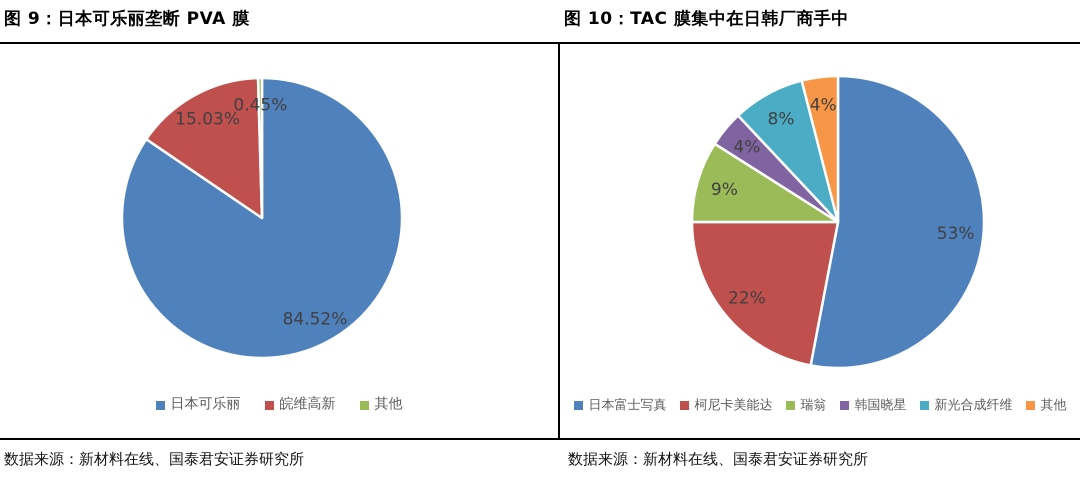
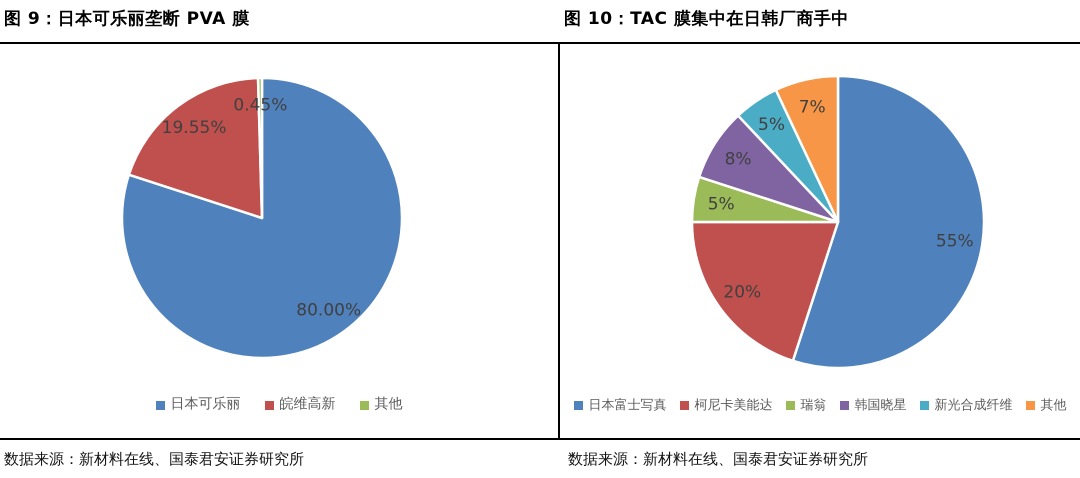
图 9：日本可乐丽垄断 PVA 膜/日本可乐丽: 84.52% -> 80.00%
图 9：日本可乐丽垄断 PVA 膜/皖维高新: 15.03% -> 19.55%
图 10：TAC 膜集中在日韩厂商手中/日本富士写真: 53% -> 55%
图 10：TAC 膜集中在日韩厂商手中/柯尼卡美能达: 22% -> 20%
图 10：TAC 膜集中在日韩厂商手中/瑞翁: 9% -> 5%
图 10：TAC 膜集中在日韩厂商手中/韩国晓星: 4% -> 8%
图 10：TAC 膜集中在日韩厂商手中/新光合成纤维: 8% -> 5%
图 10：TAC 膜集中在日韩厂商手中/其他: 4% -> 7%
